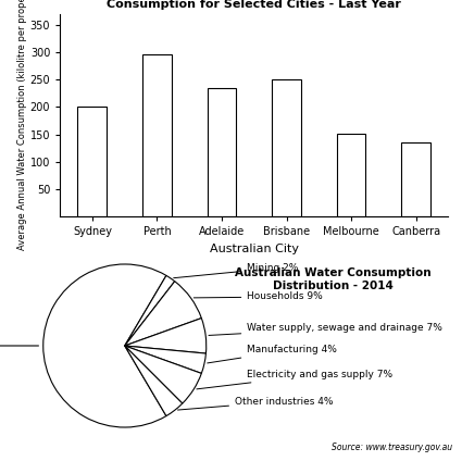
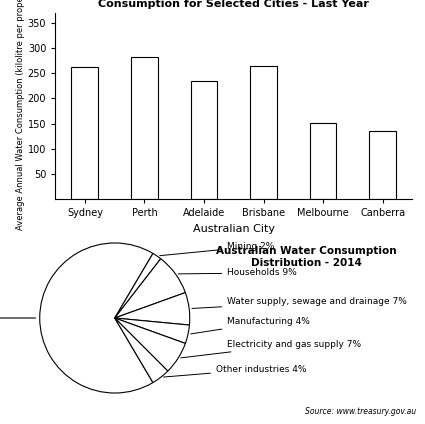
Sydney: 200 -> 262
Perth: 297 -> 282
Brisbane: 250 -> 264
